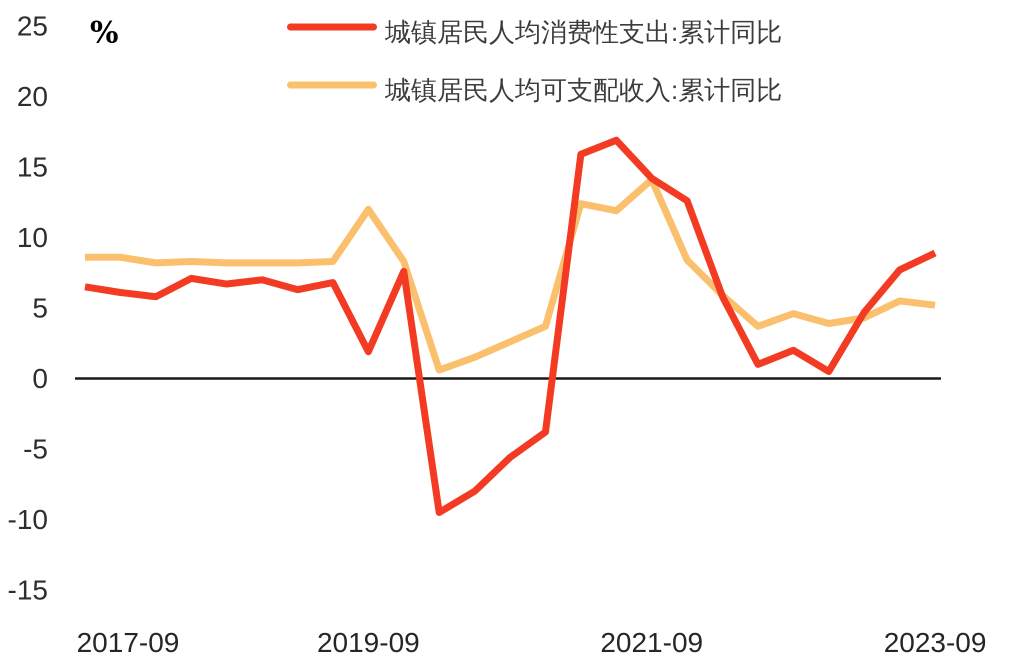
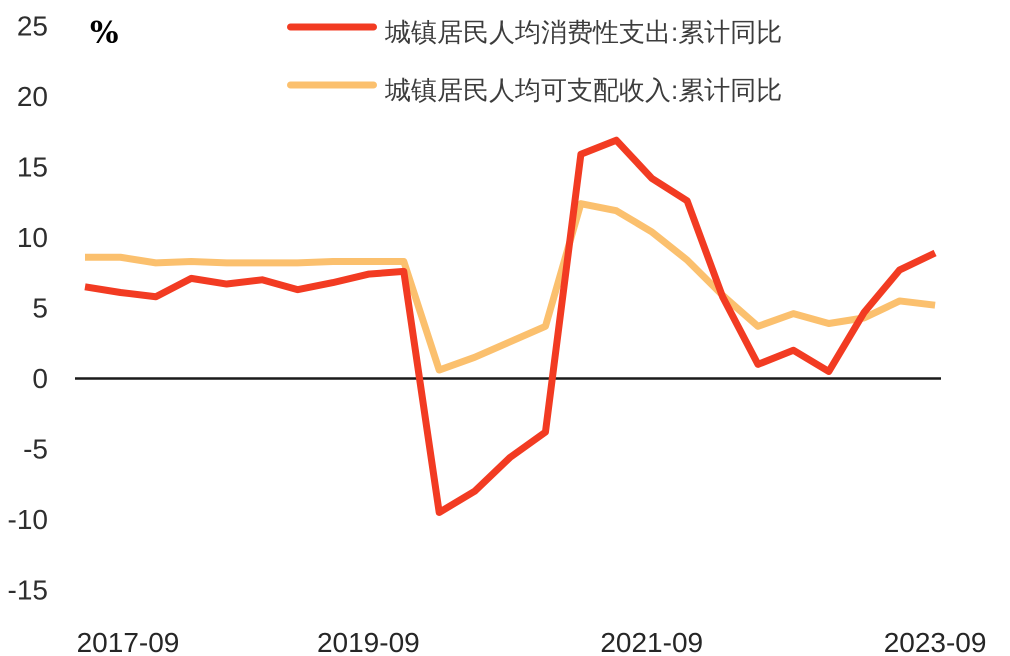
城镇居民人均消费性支出:累计同比/2019-09: 1.9 -> 7.4
城镇居民人均可支配收入:累计同比/2019-09: 12.0 -> 8.3
城镇居民人均可支配收入:累计同比/2021-09: 14.1 -> 10.4
